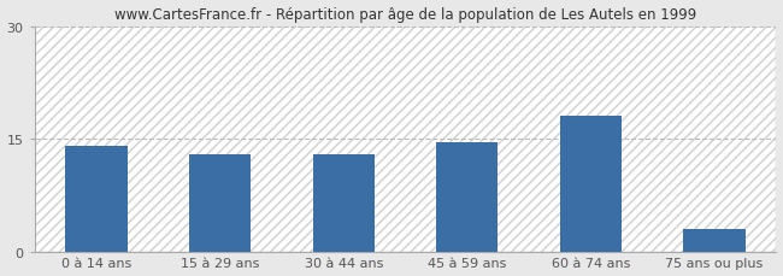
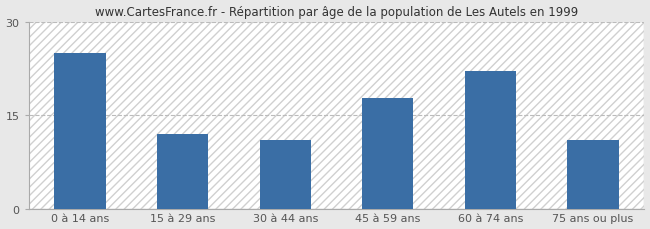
0 à 14 ans: 14.0 -> 25.0
15 à 29 ans: 13.0 -> 12.0
30 à 44 ans: 13.0 -> 11.0
45 à 59 ans: 14.5 -> 17.8
60 à 74 ans: 18.0 -> 22.0
75 ans ou plus: 3.0 -> 11.0
